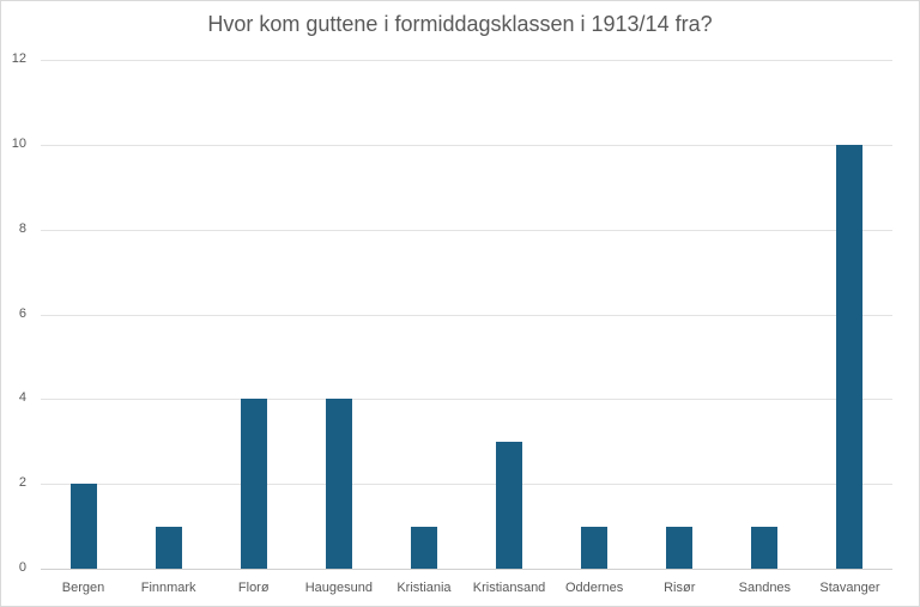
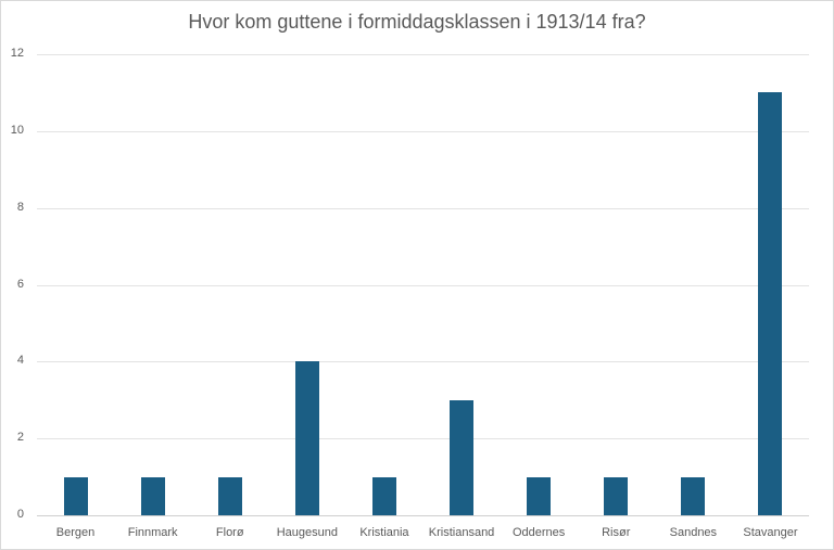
Bergen: 2 -> 1
Florø: 4 -> 1
Stavanger: 10 -> 11
